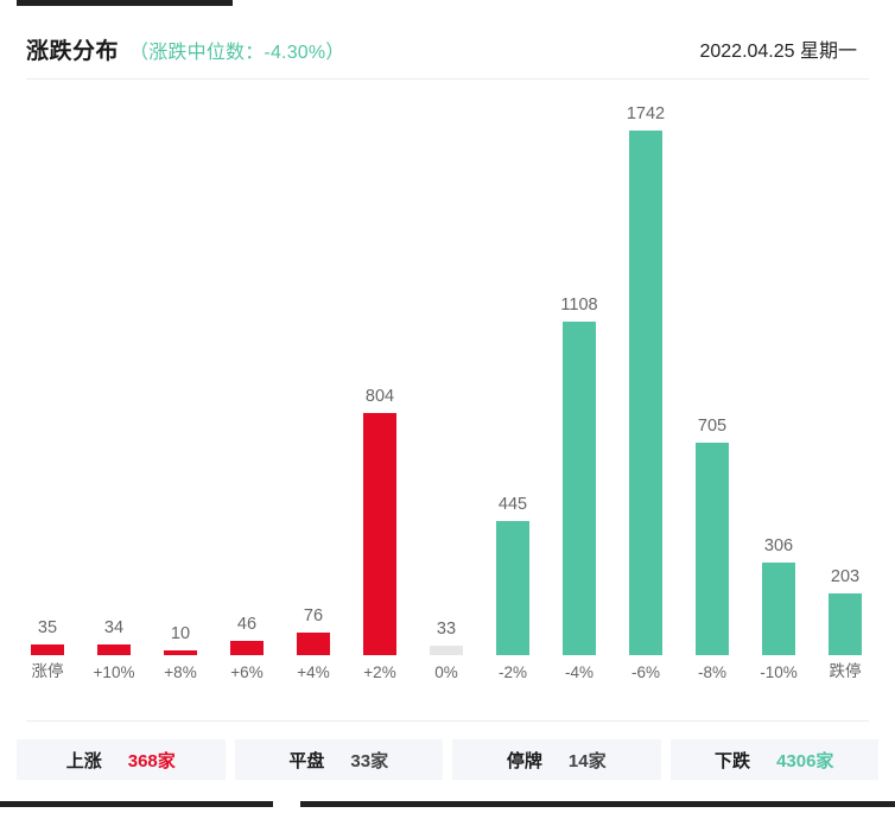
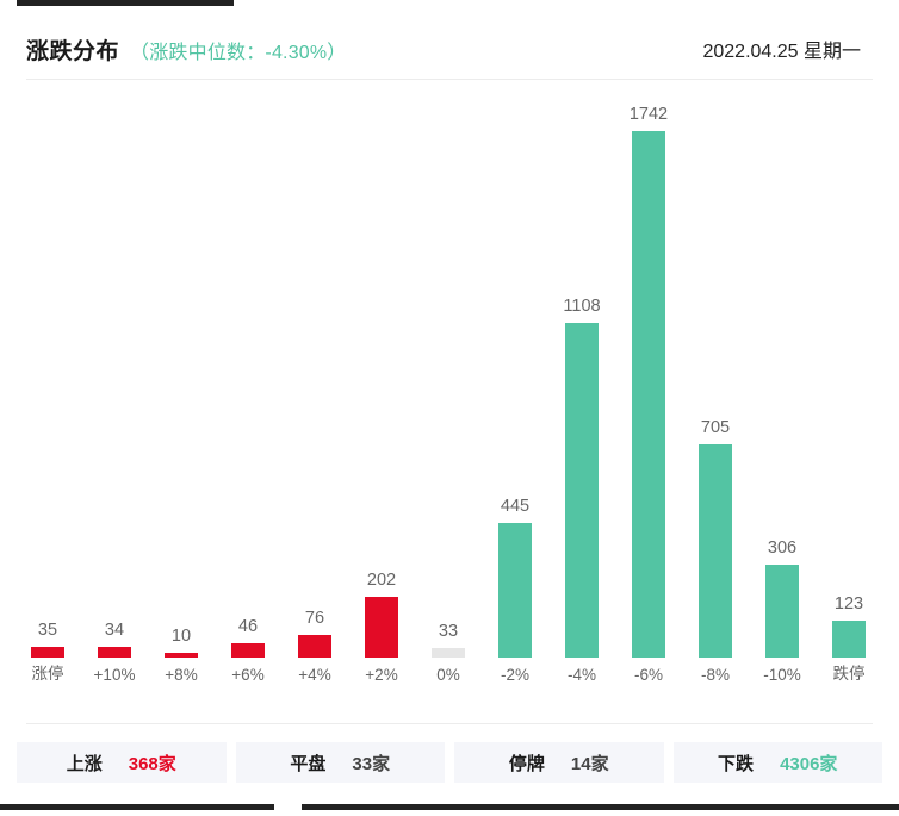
+2%: 804 -> 202
跌停: 203 -> 123
